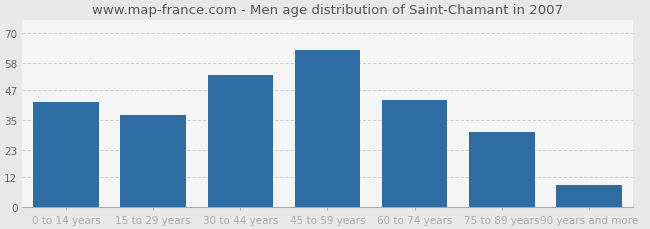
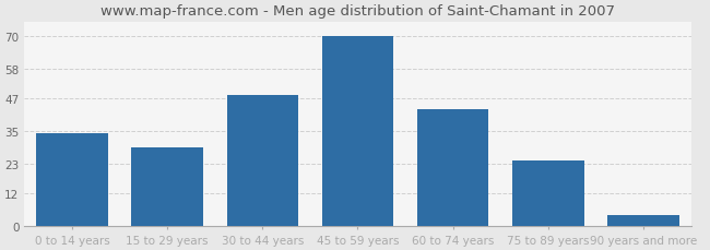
0 to 14 years: 42 -> 34
15 to 29 years: 37 -> 29
30 to 44 years: 53 -> 48
45 to 59 years: 63 -> 70
75 to 89 years: 30 -> 24
90 years and more: 9 -> 4
